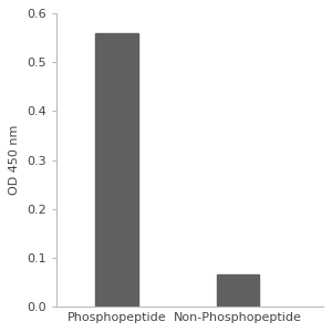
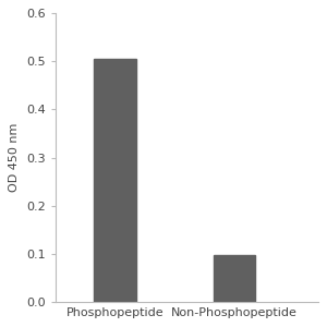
Phosphopeptide: 0.560 -> 0.505
Non-Phosphopeptide: 0.065 -> 0.098
